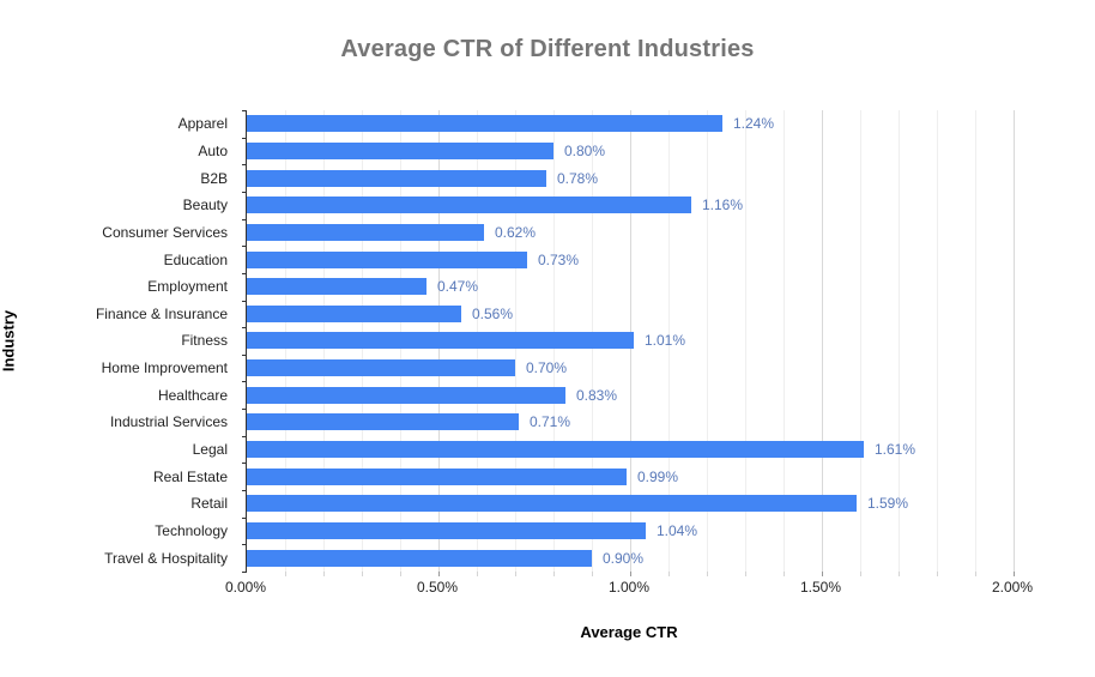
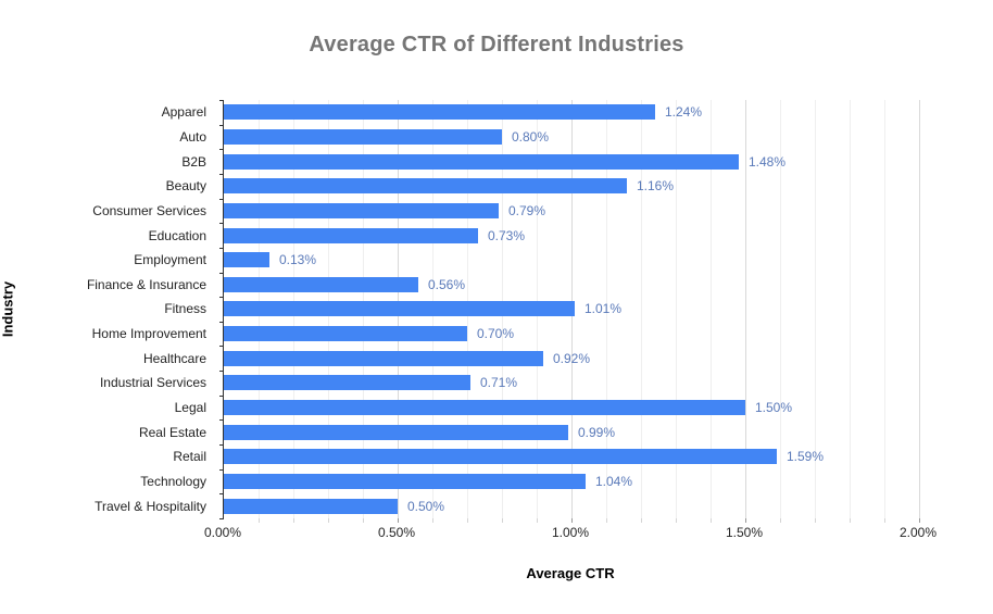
B2B: 0.78% -> 1.48%
Consumer Services: 0.62% -> 0.79%
Employment: 0.47% -> 0.13%
Healthcare: 0.83% -> 0.92%
Legal: 1.61% -> 1.50%
Travel & Hospitality: 0.90% -> 0.50%
